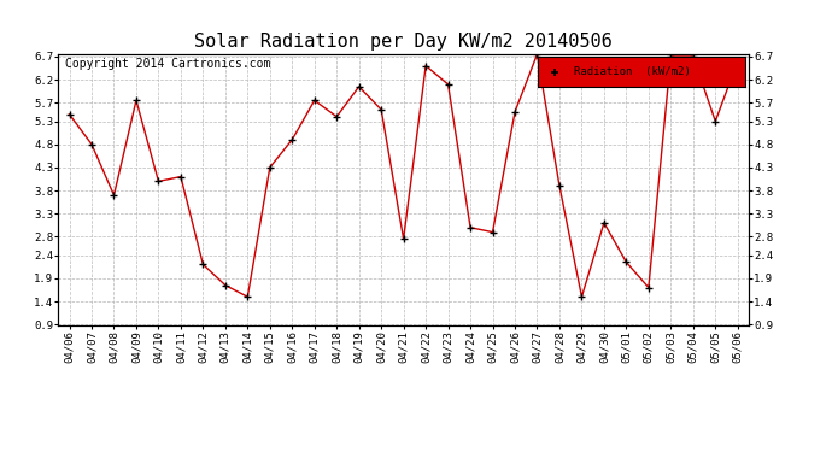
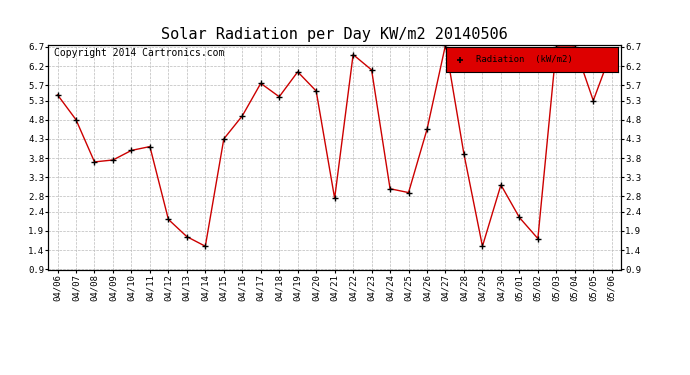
04/09: 5.75 -> 3.75
04/26: 5.50 -> 4.55
